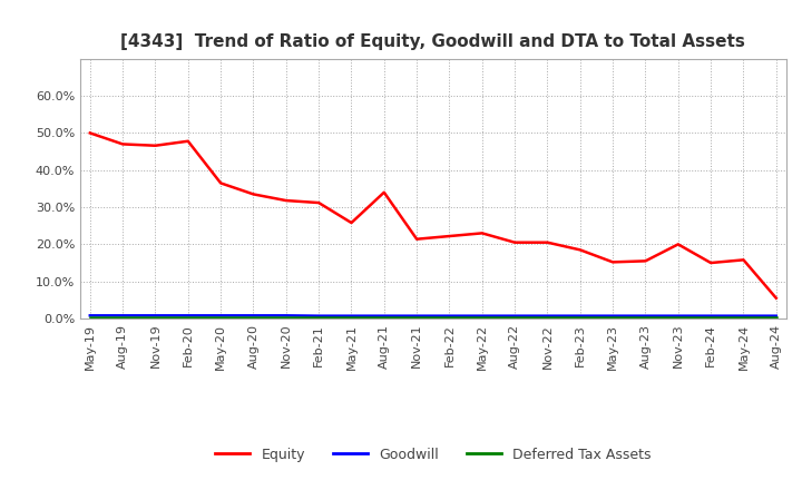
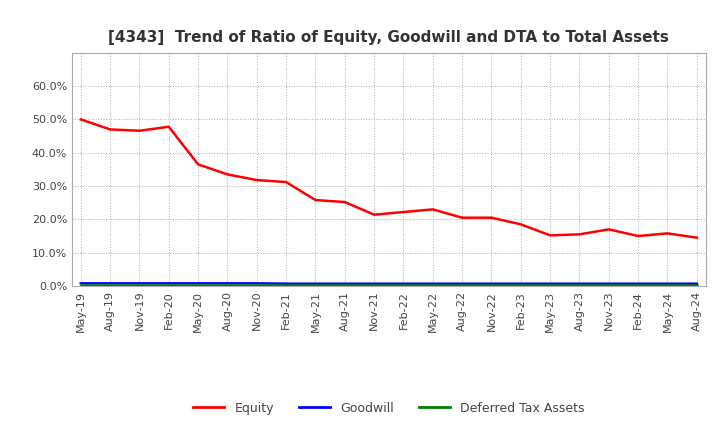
Equity/Aug-21: 34.0% -> 25.2%
Equity/Nov-23: 20.0% -> 17.0%
Equity/Aug-24: 5.5% -> 14.5%
